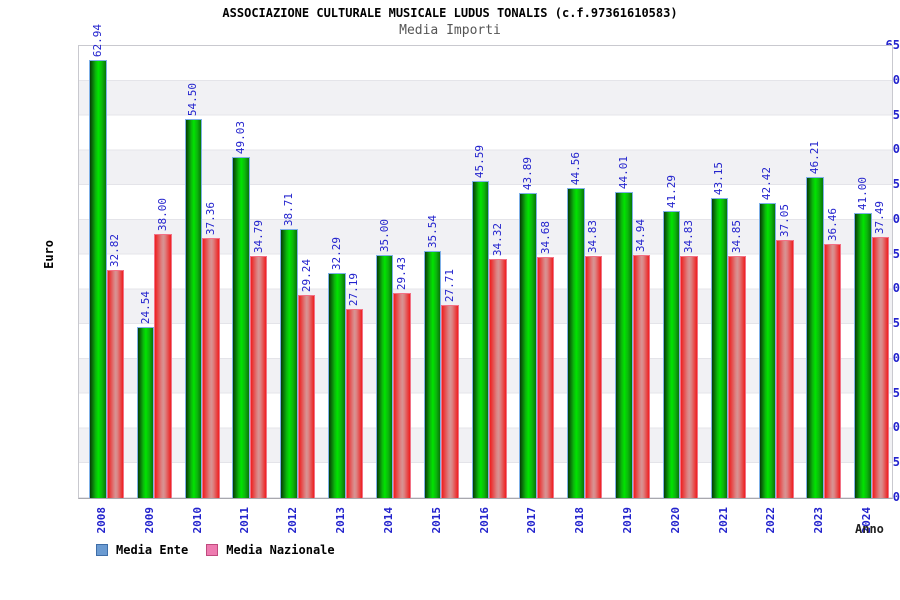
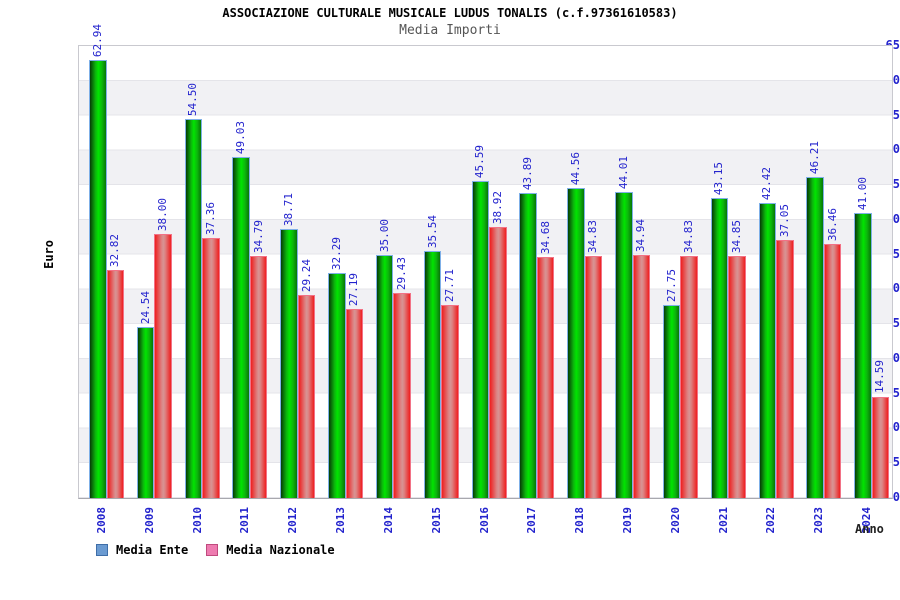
Media Nazionale/2016: 34.32 -> 38.92
Media Ente/2020: 41.29 -> 27.75
Media Nazionale/2024: 37.49 -> 14.59
